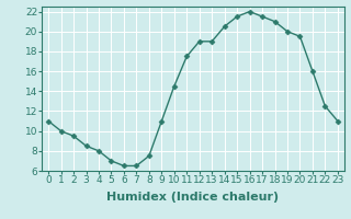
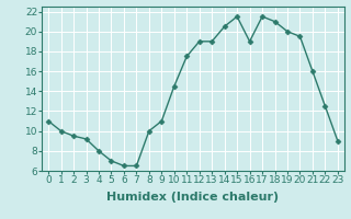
3: 8.5 -> 9.2
8: 7.5 -> 10.0
16: 22.0 -> 19.0
23: 11.0 -> 9.0
